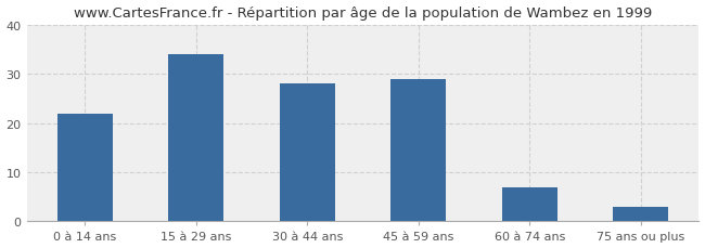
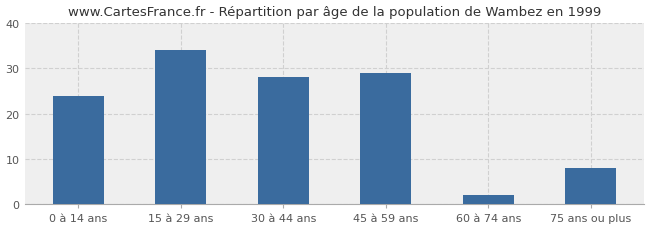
0 à 14 ans: 22 -> 24
60 à 74 ans: 7 -> 2
75 ans ou plus: 3 -> 8
